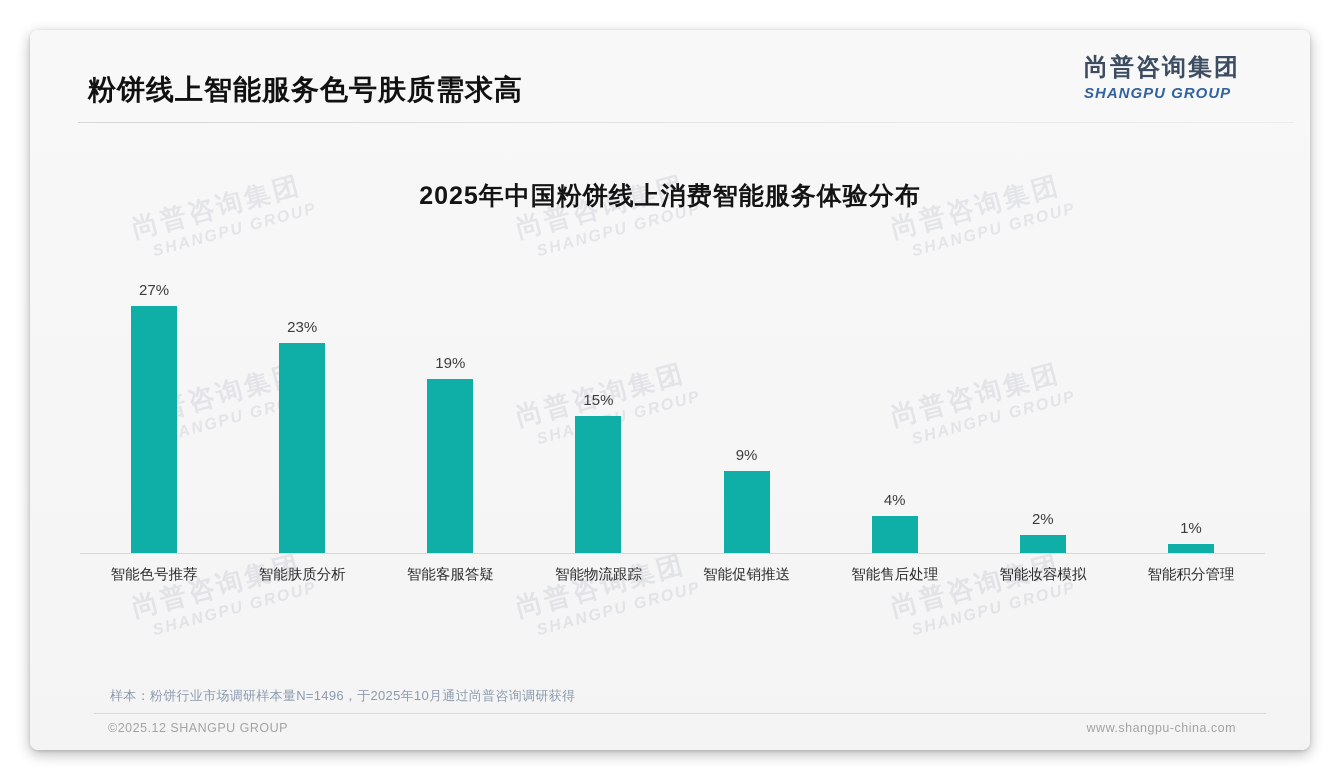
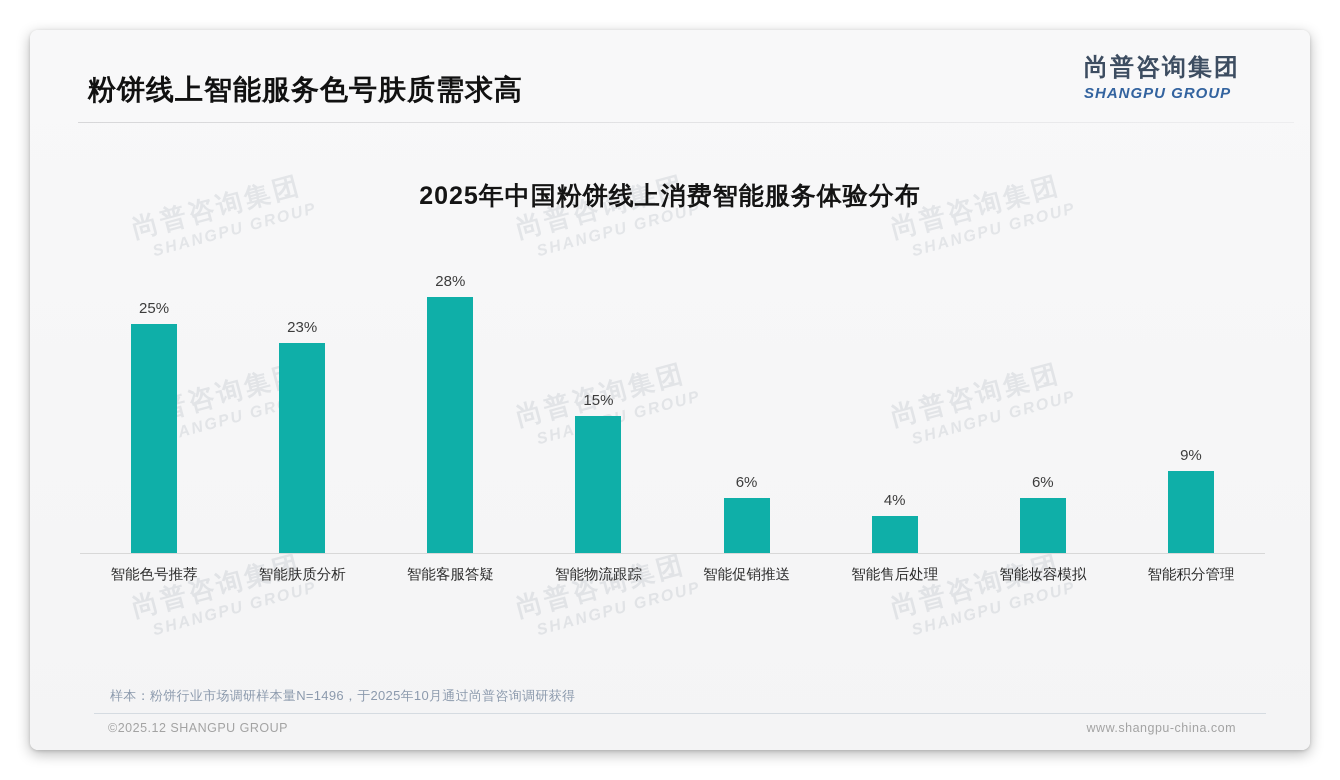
智能色号推荐: 27% -> 25%
智能客服答疑: 19% -> 28%
智能促销推送: 9% -> 6%
智能妆容模拟: 2% -> 6%
智能积分管理: 1% -> 9%
